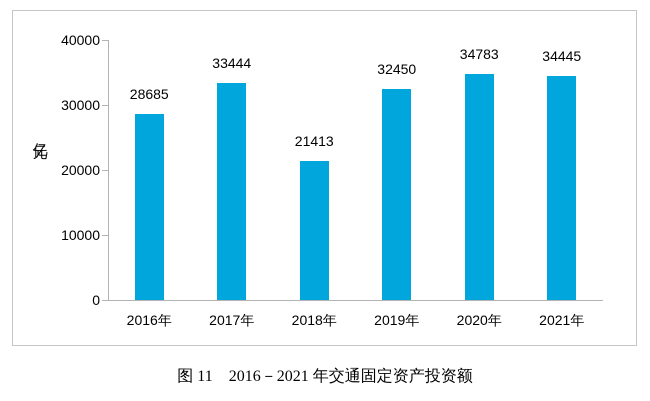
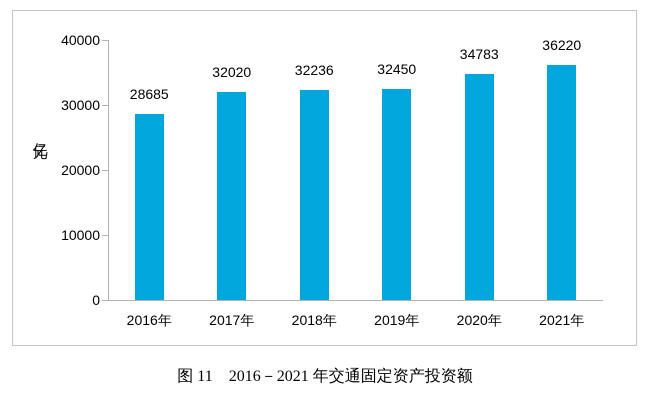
2017年: 33444 -> 32020
2018年: 21413 -> 32236
2021年: 34445 -> 36220
